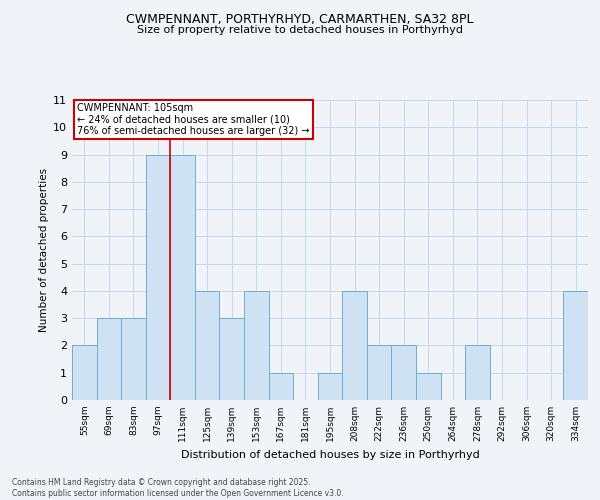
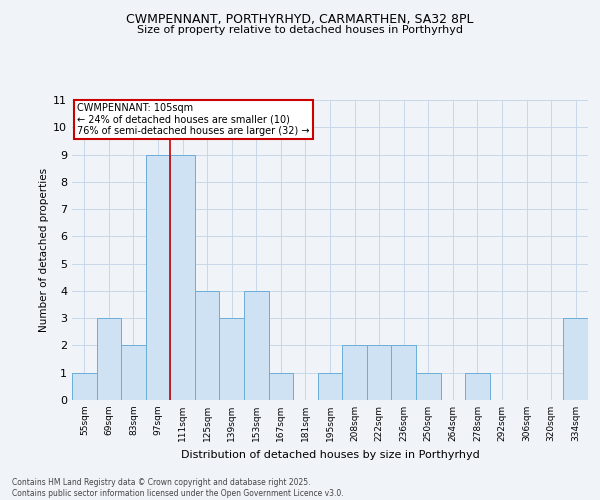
55sqm: 2 -> 1
83sqm: 3 -> 2
208sqm: 4 -> 2
278sqm: 2 -> 1
334sqm: 4 -> 3
